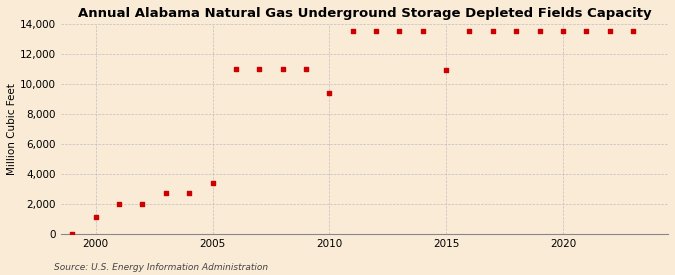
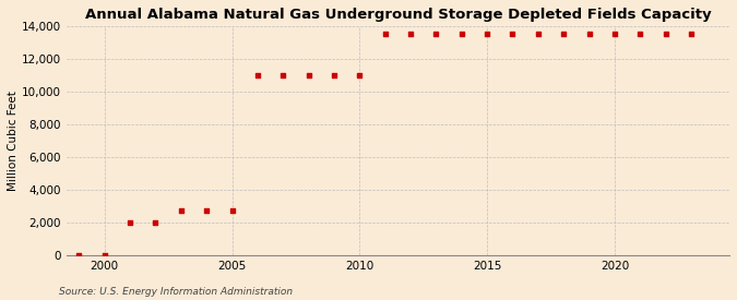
2000: 1,100 -> 0
2005: 3,400 -> 2,700
2010: 9,400 -> 11,000
2015: 10,900 -> 13,500
